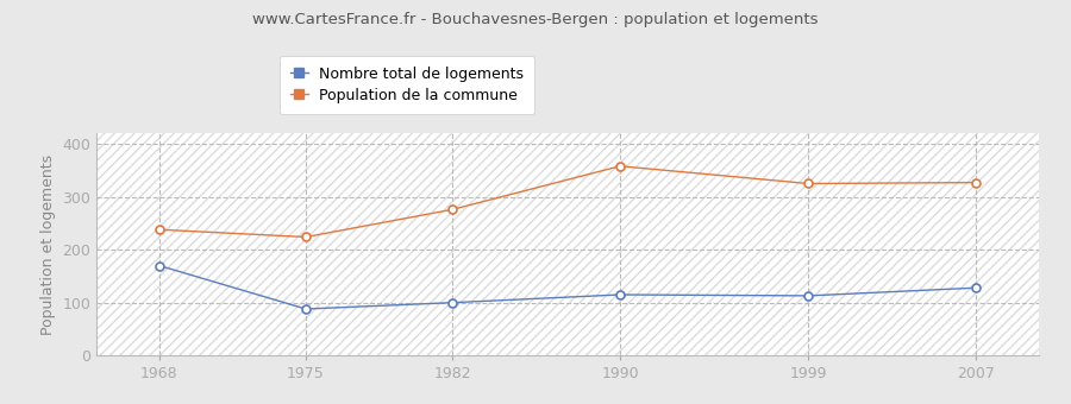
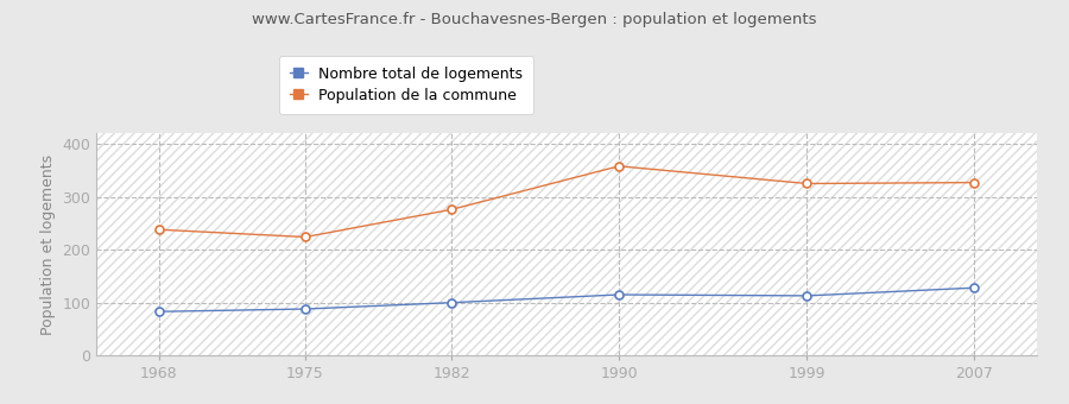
Nombre total de logements/1968: 170 -> 83
